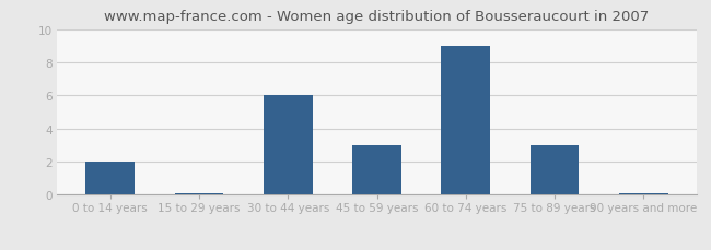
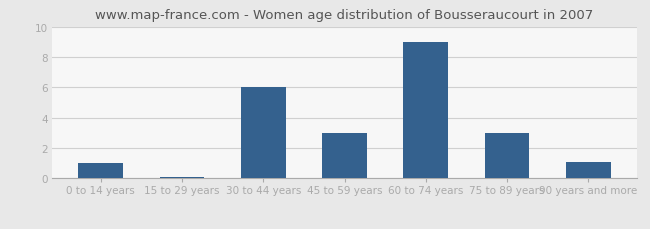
0 to 14 years: 2.0 -> 1.0
90 years and more: 0.1 -> 1.1
